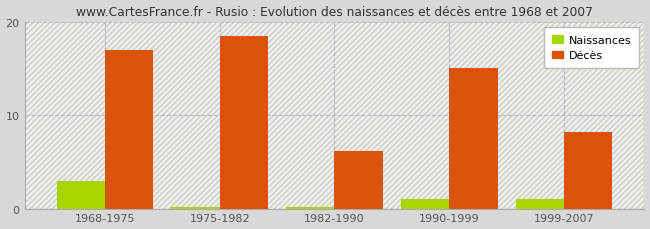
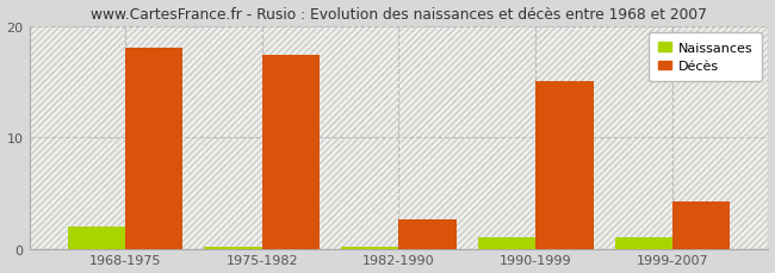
Naissances/1968-1975: 3.0 -> 2.0
Décès/1968-1975: 17.0 -> 18.0
Décès/1975-1982: 18.5 -> 17.4
Décès/1982-1990: 6.2 -> 2.6
Décès/1999-2007: 8.2 -> 4.2
